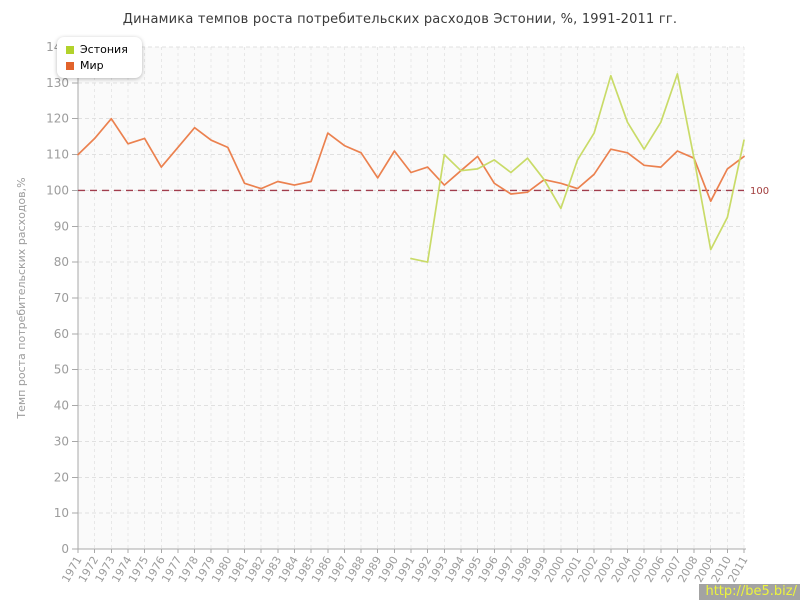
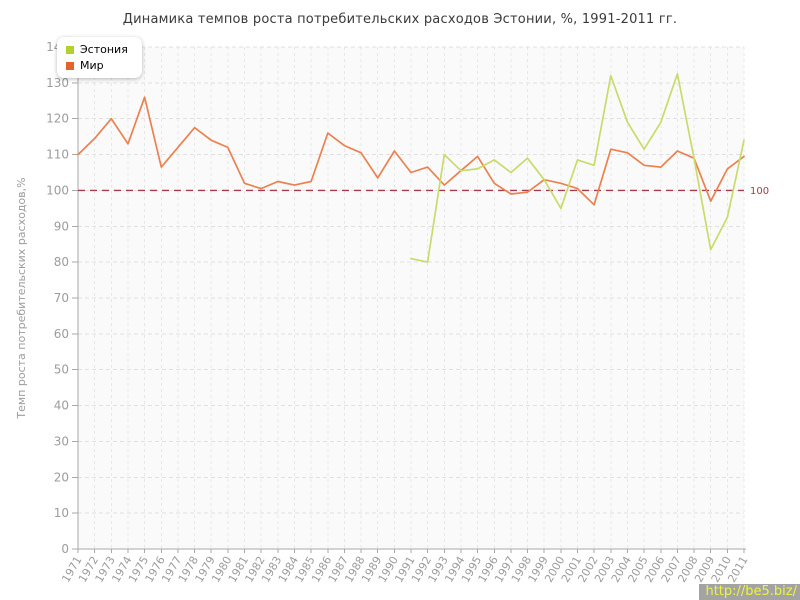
Мир/1975: 114 -> 126
Эстония/2002: 116 -> 107
Мир/2002: 104 -> 96
